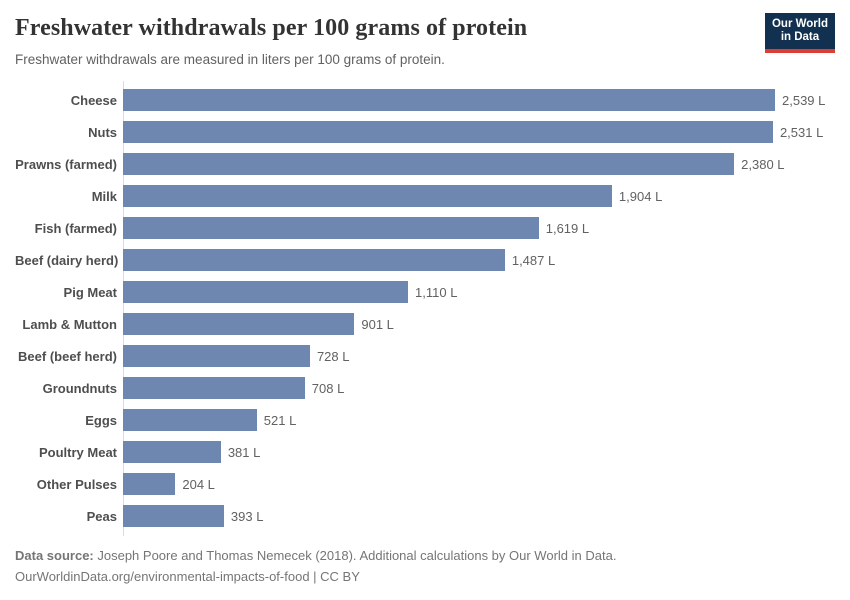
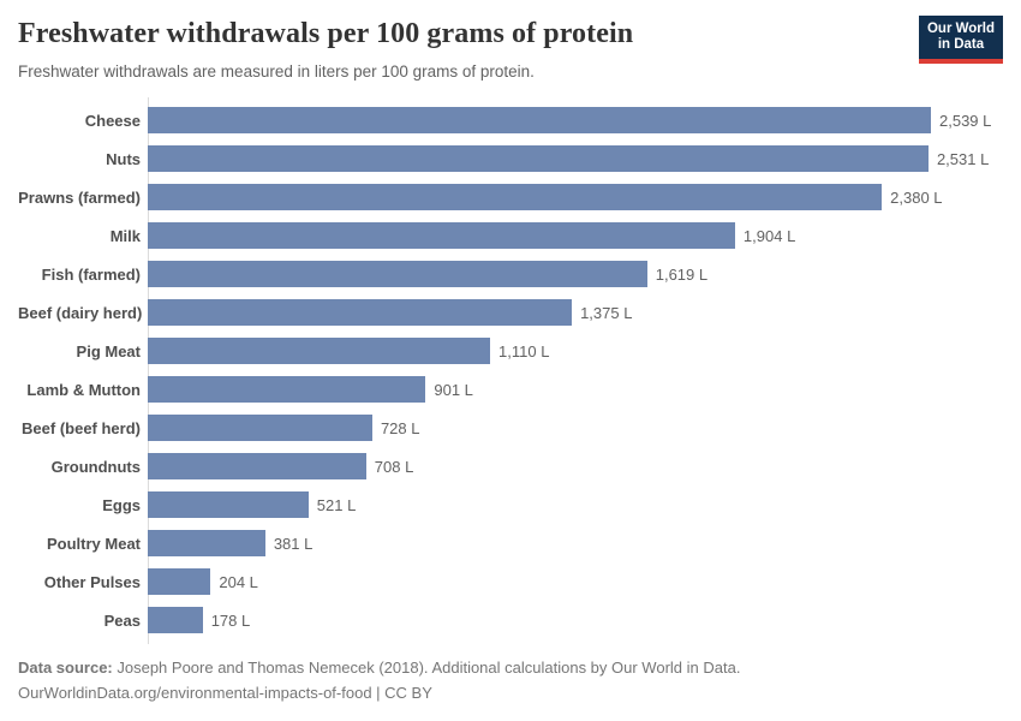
Beef (dairy herd): 1,487 -> 1,375
Peas: 393 -> 178
